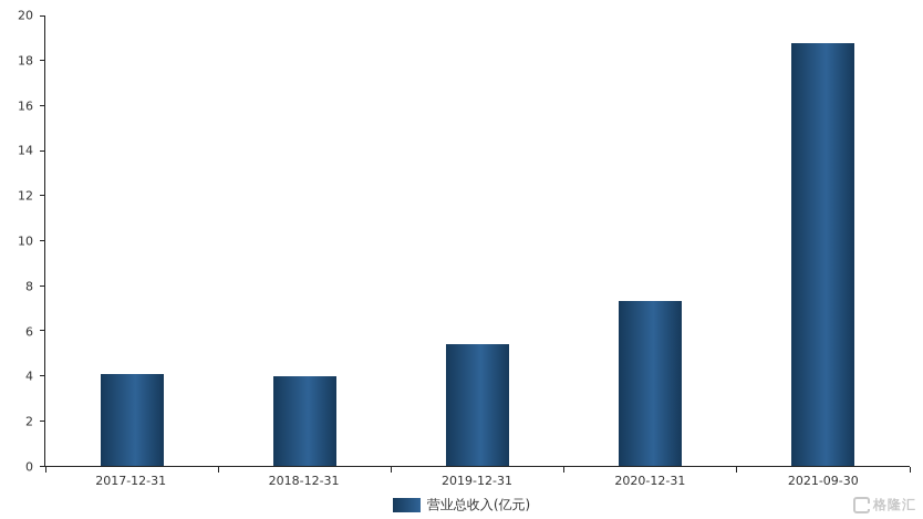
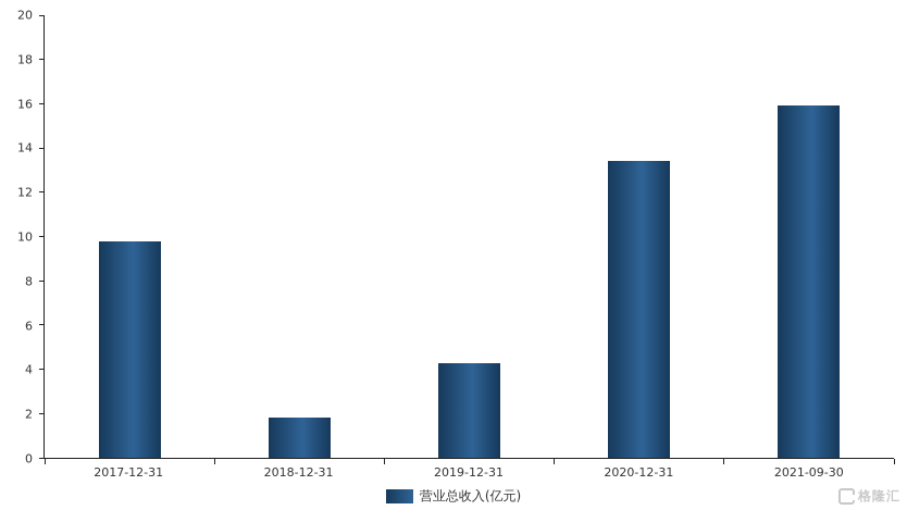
2017-12-31: 4.1 -> 9.8
2018-12-31: 4.0 -> 1.8
2019-12-31: 5.4 -> 4.3
2020-12-31: 7.3 -> 13.4
2021-09-30: 18.8 -> 15.9
